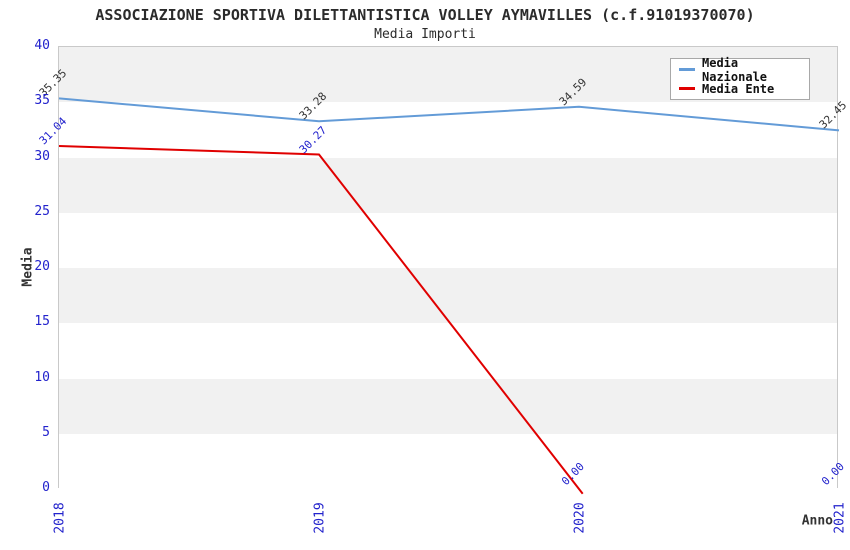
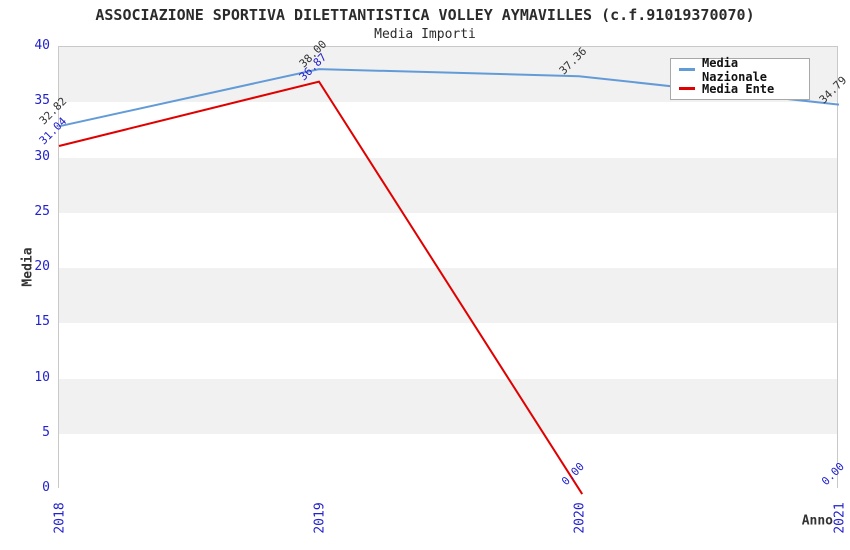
Media Nazionale/2018: 35.35 -> 32.82
Media Nazionale/2019: 33.28 -> 38.00
Media Ente/2019: 30.27 -> 36.87
Media Nazionale/2020: 34.59 -> 37.36
Media Nazionale/2021: 32.45 -> 34.79
